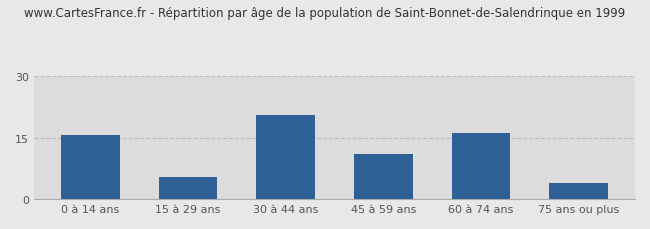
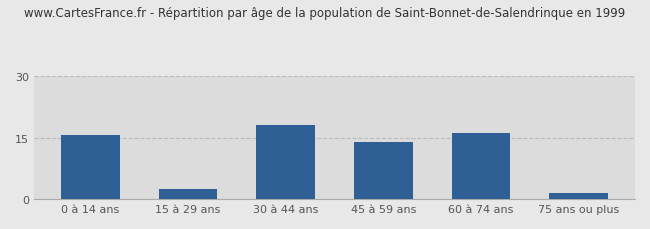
15 à 29 ans: 5.5 -> 2.5
30 à 44 ans: 20.5 -> 18.0
45 à 59 ans: 11.0 -> 14.0
75 ans ou plus: 4.0 -> 1.5
